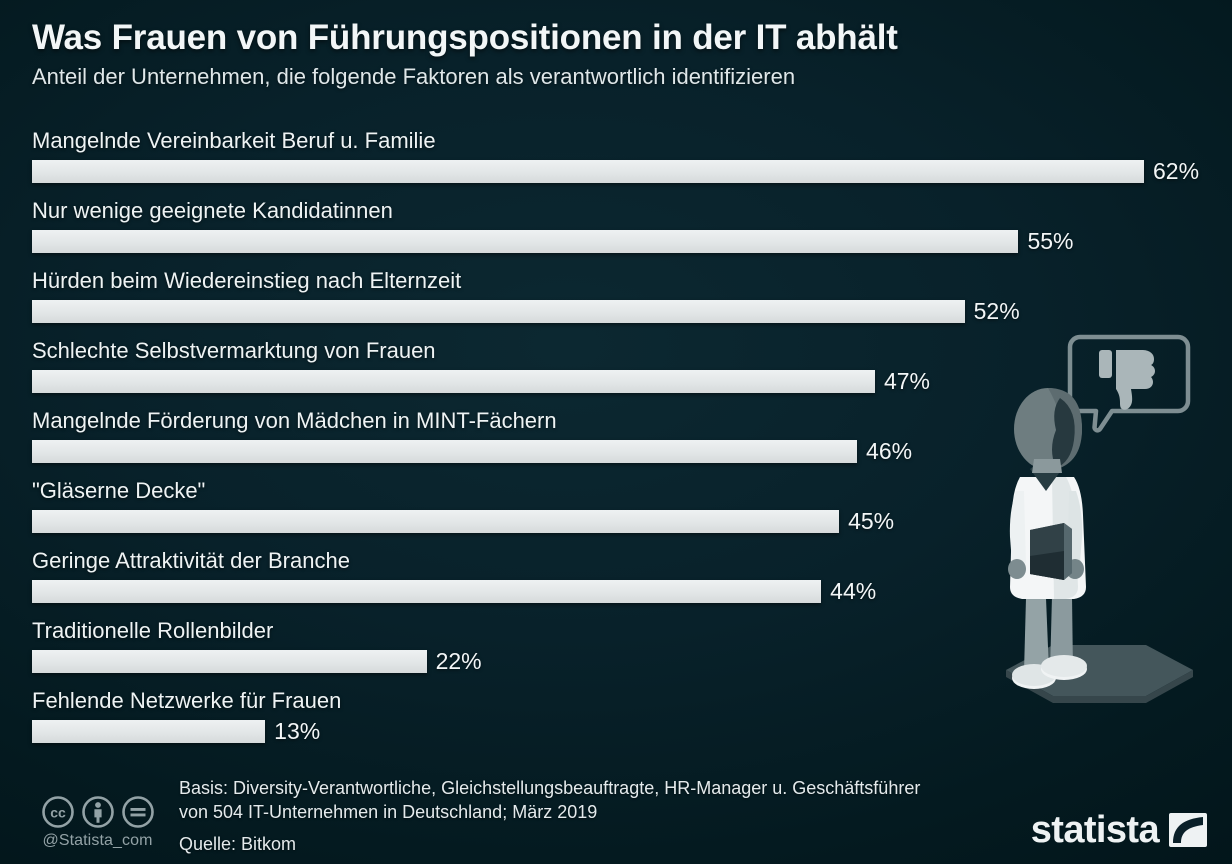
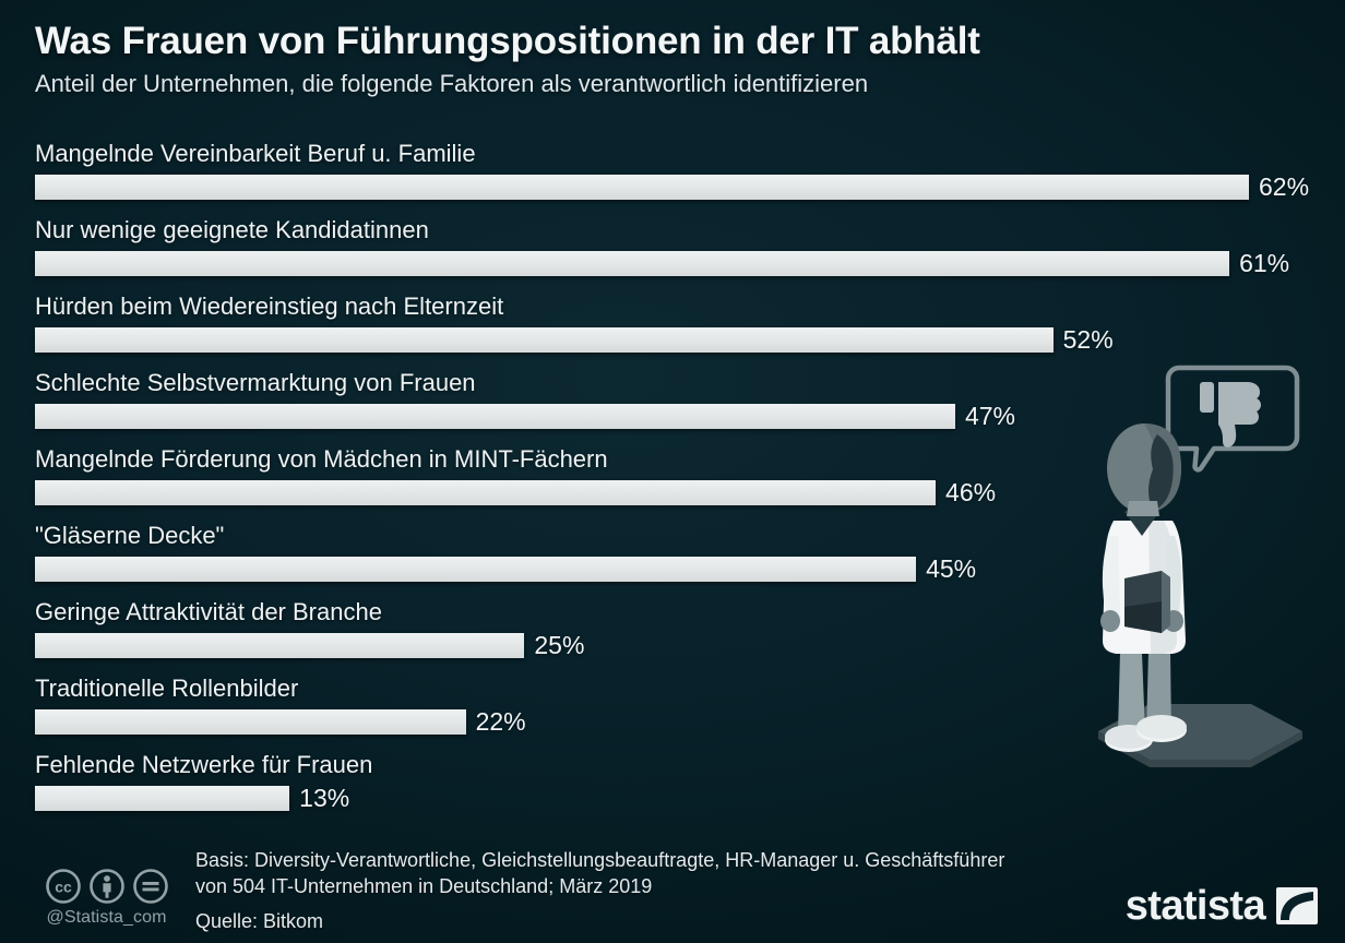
Nur wenige geeignete Kandidatinnen: 55% -> 61%
Geringe Attraktivität der Branche: 44% -> 25%
